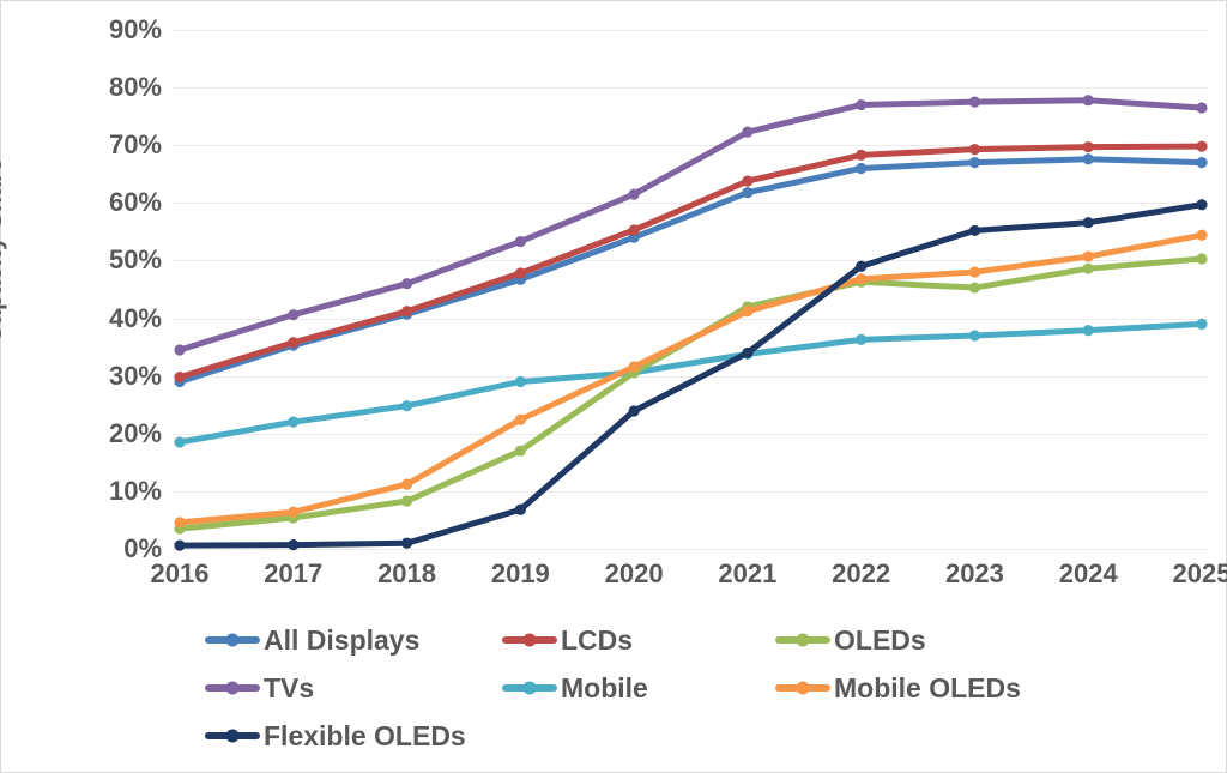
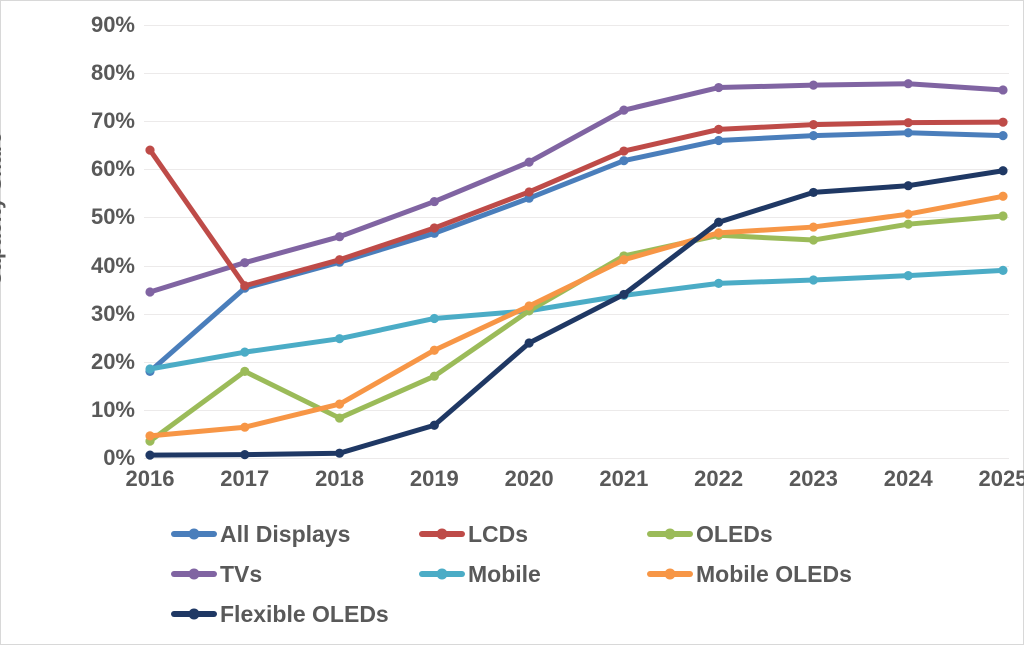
All Displays/2016: 29% -> 18%
LCDs/2016: 30% -> 64%
OLEDs/2017: 5% -> 18%
